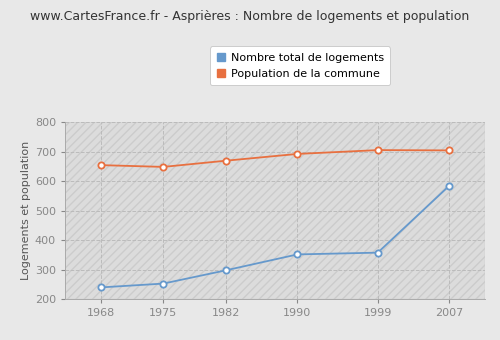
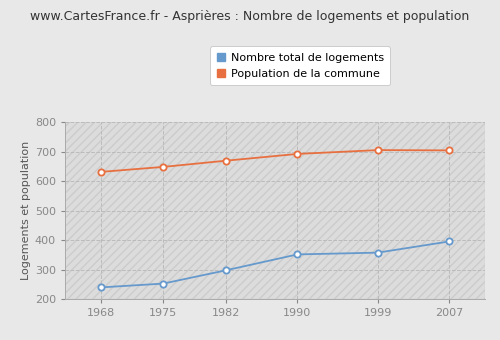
Population de la commune/1968: 655 -> 632
Nombre total de logements/2007: 585 -> 396
